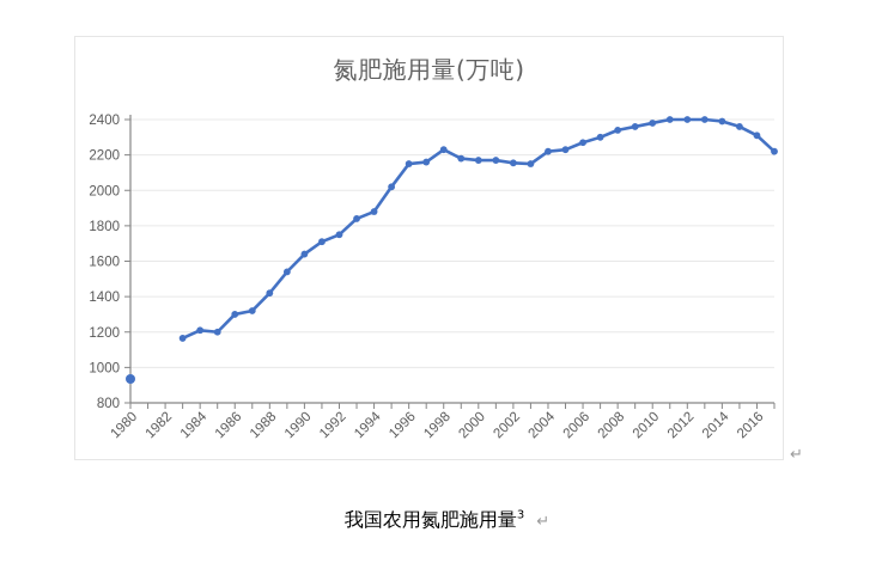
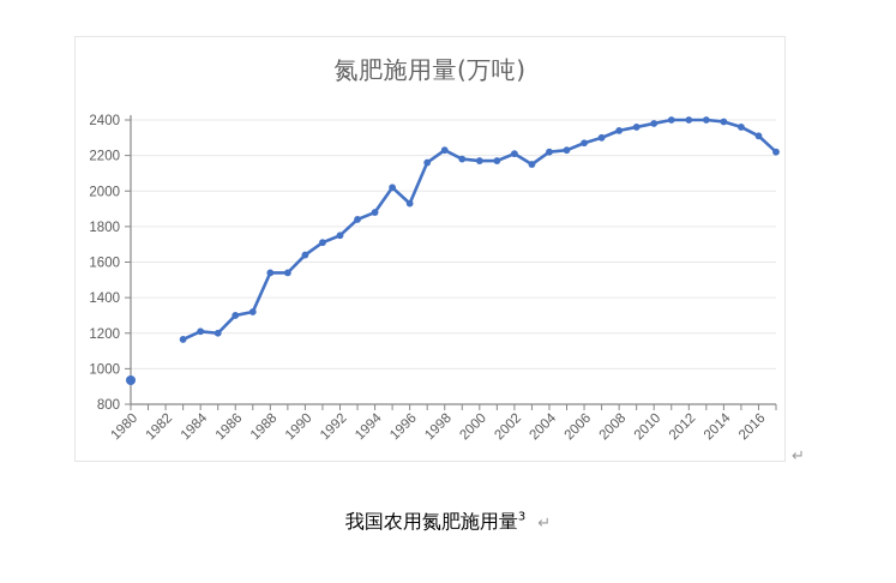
1988: 1420 -> 1540
1996: 2150 -> 1930
2002: 2160 -> 2210
